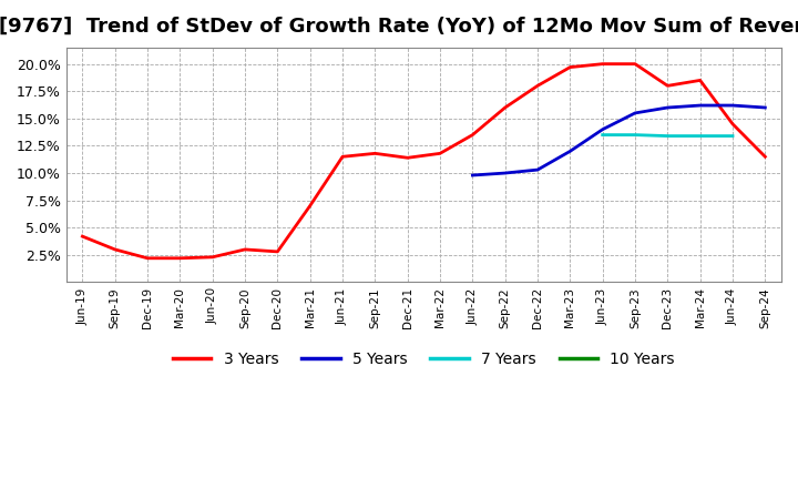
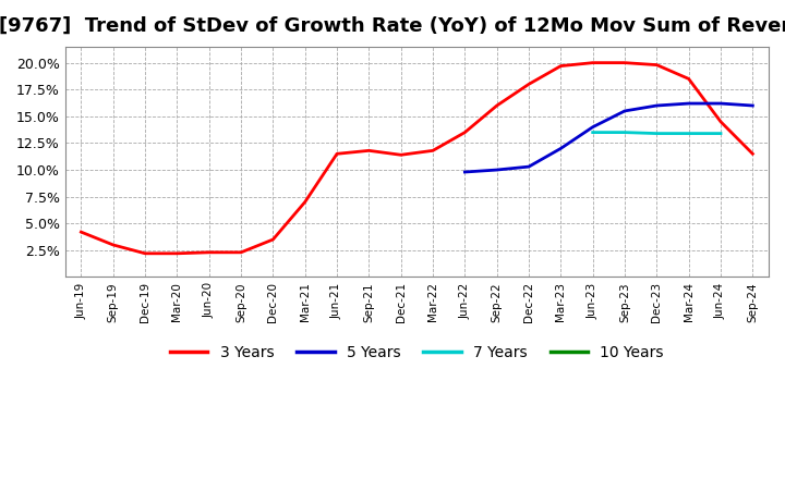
3 Years/Sep-20: 3.0% -> 2.3%
3 Years/Dec-20: 2.8% -> 3.5%
3 Years/Dec-23: 18.0% -> 19.8%
